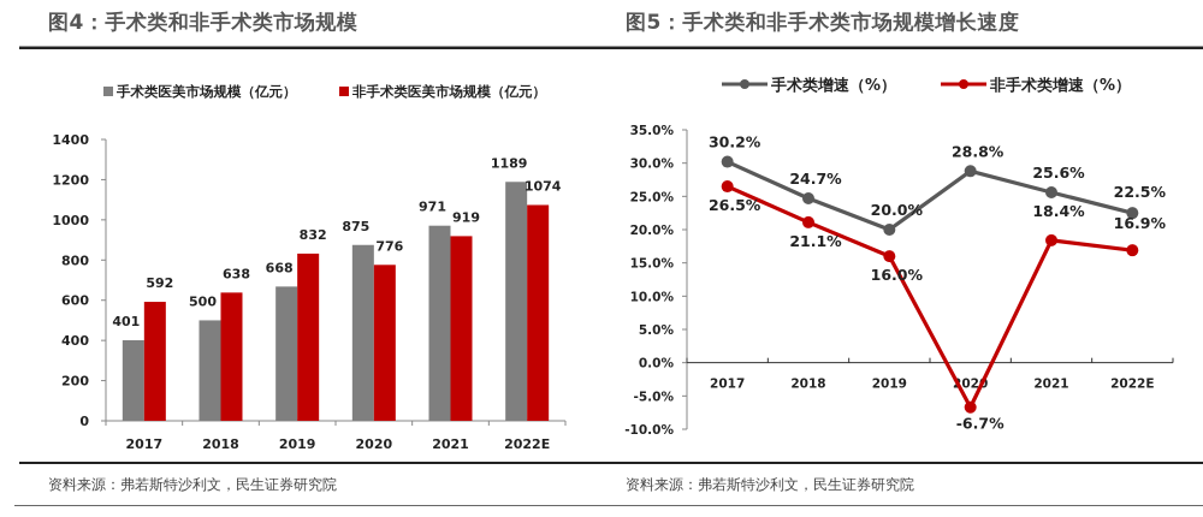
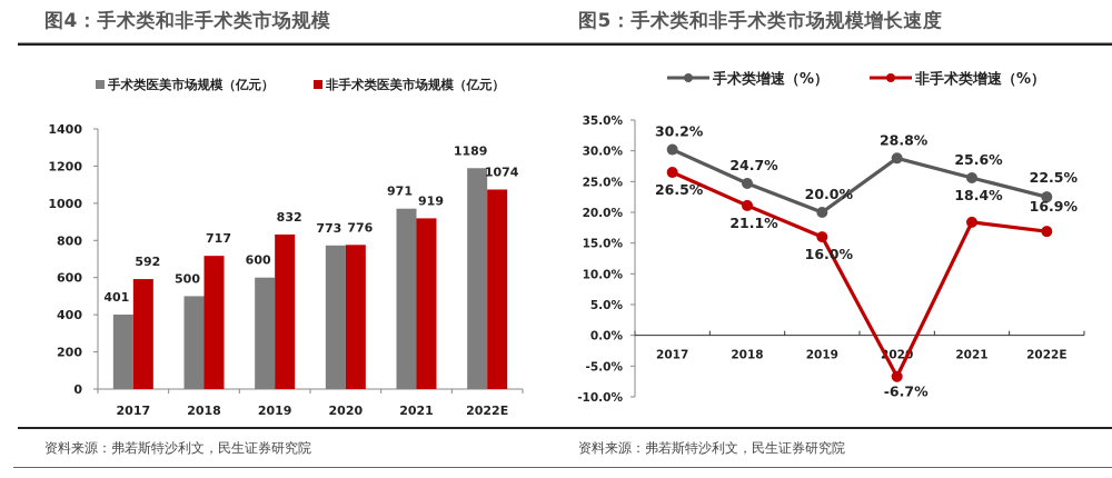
图4：手术类和非手术类市场规模/非手术类医美市场规模（亿元）/2018: 638 -> 717
图4：手术类和非手术类市场规模/手术类医美市场规模（亿元）/2019: 668 -> 600
图4：手术类和非手术类市场规模/手术类医美市场规模（亿元）/2020: 875 -> 773
